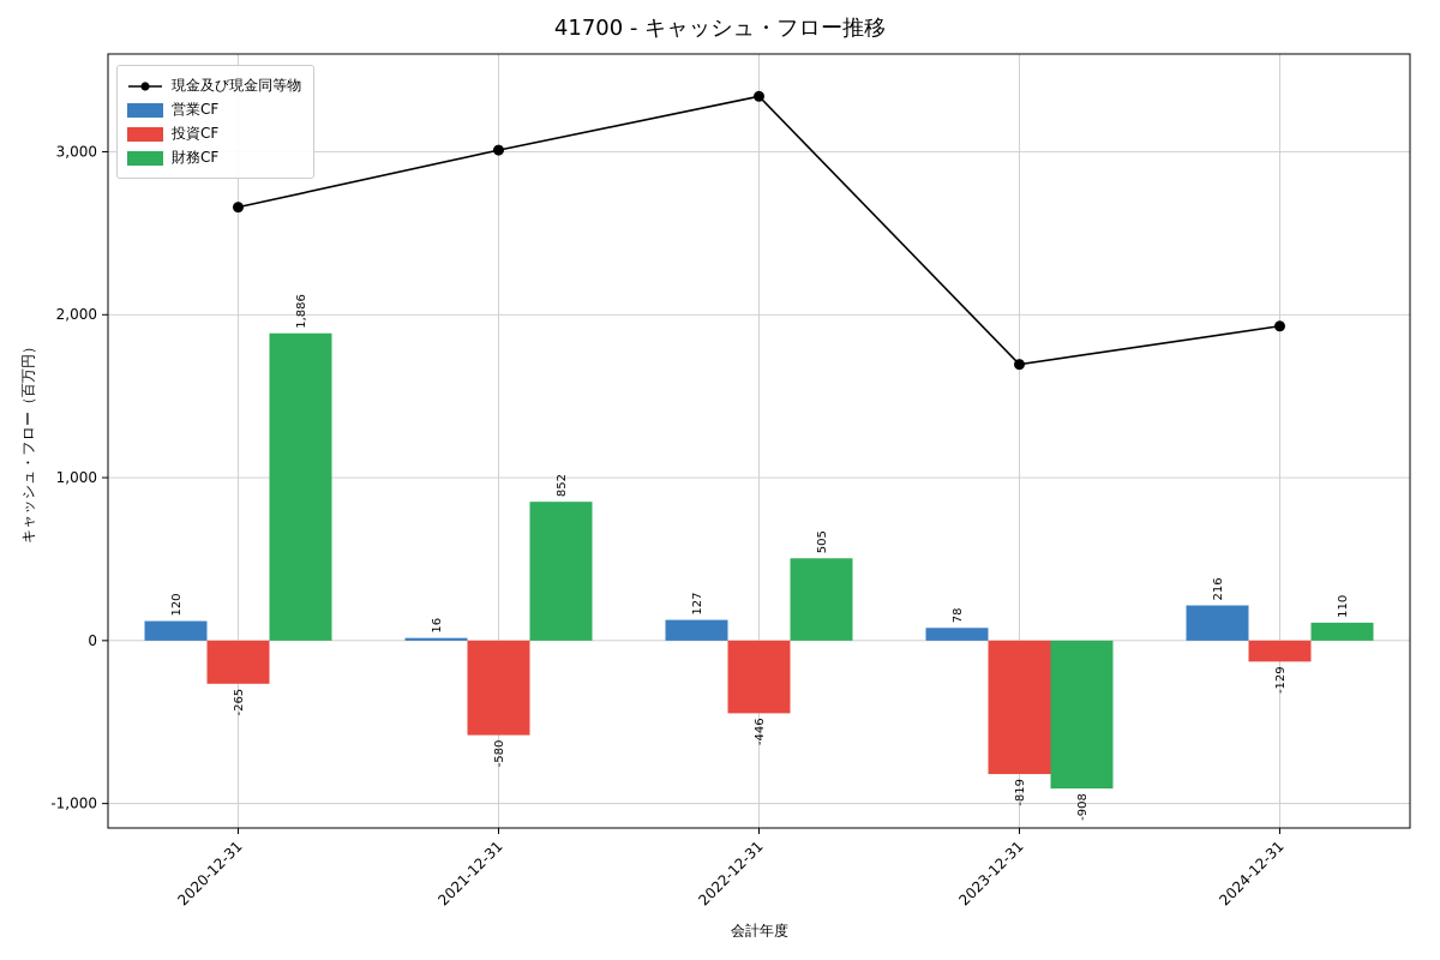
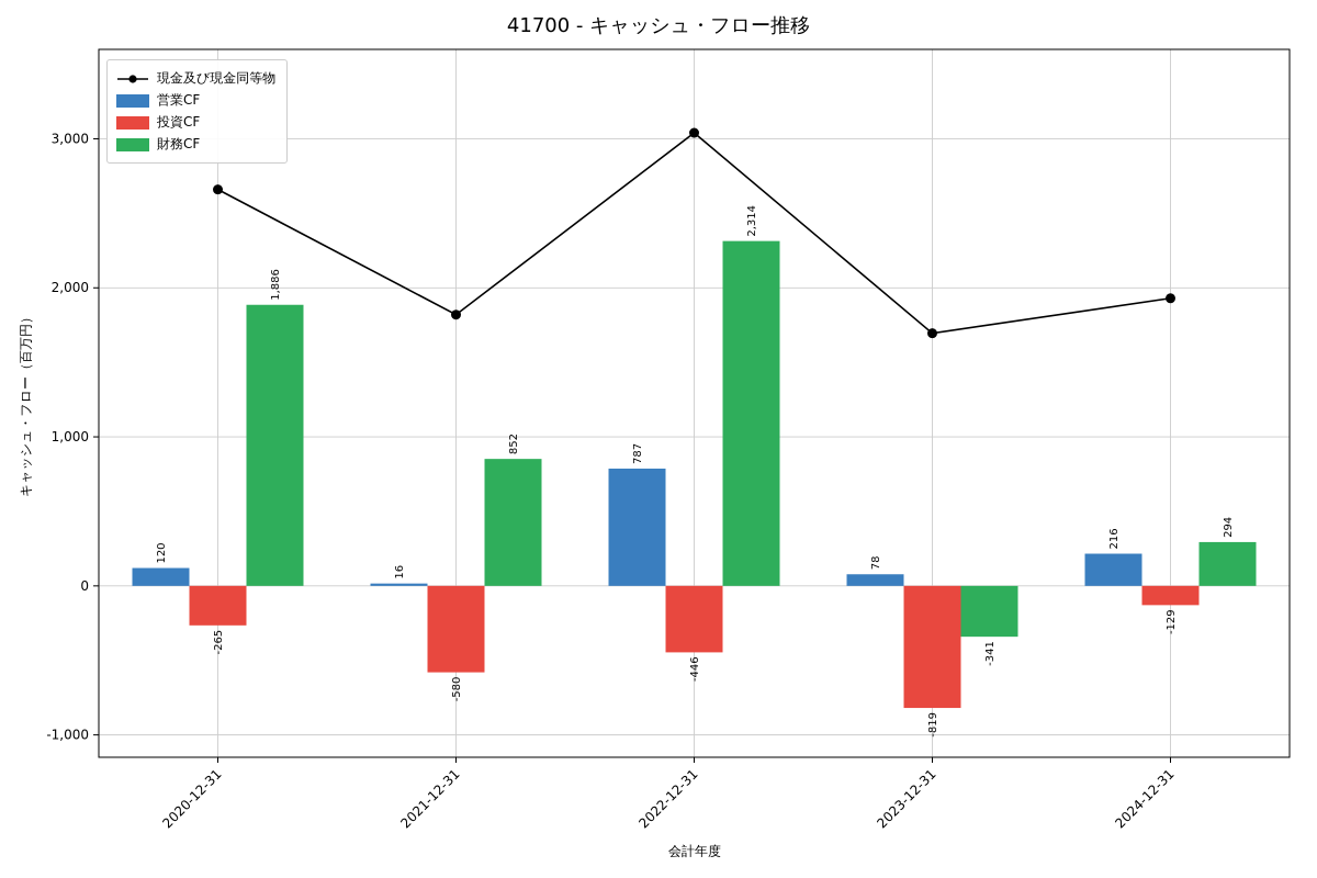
現金及び現金同等物/2021-12-31: 3010 -> 1820
営業CF/2022-12-31: 127 -> 787
財務CF/2022-12-31: 505 -> 2,314
現金及び現金同等物/2022-12-31: 3340 -> 3040
財務CF/2023-12-31: -908 -> -341
財務CF/2024-12-31: 110 -> 294
